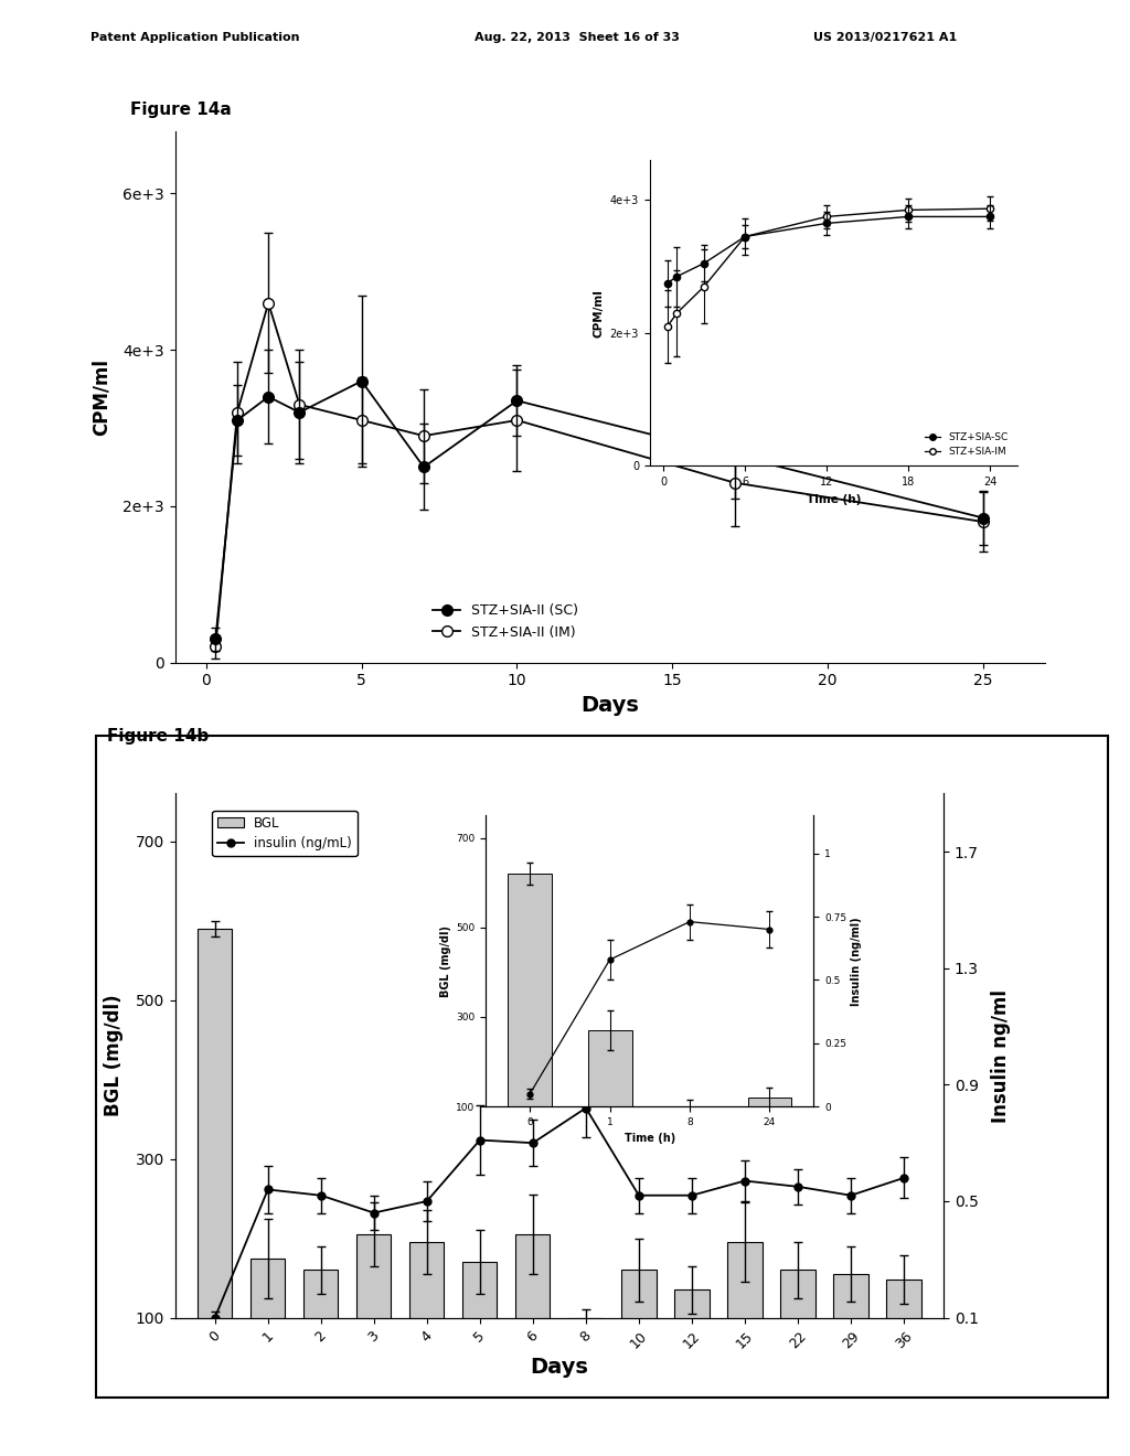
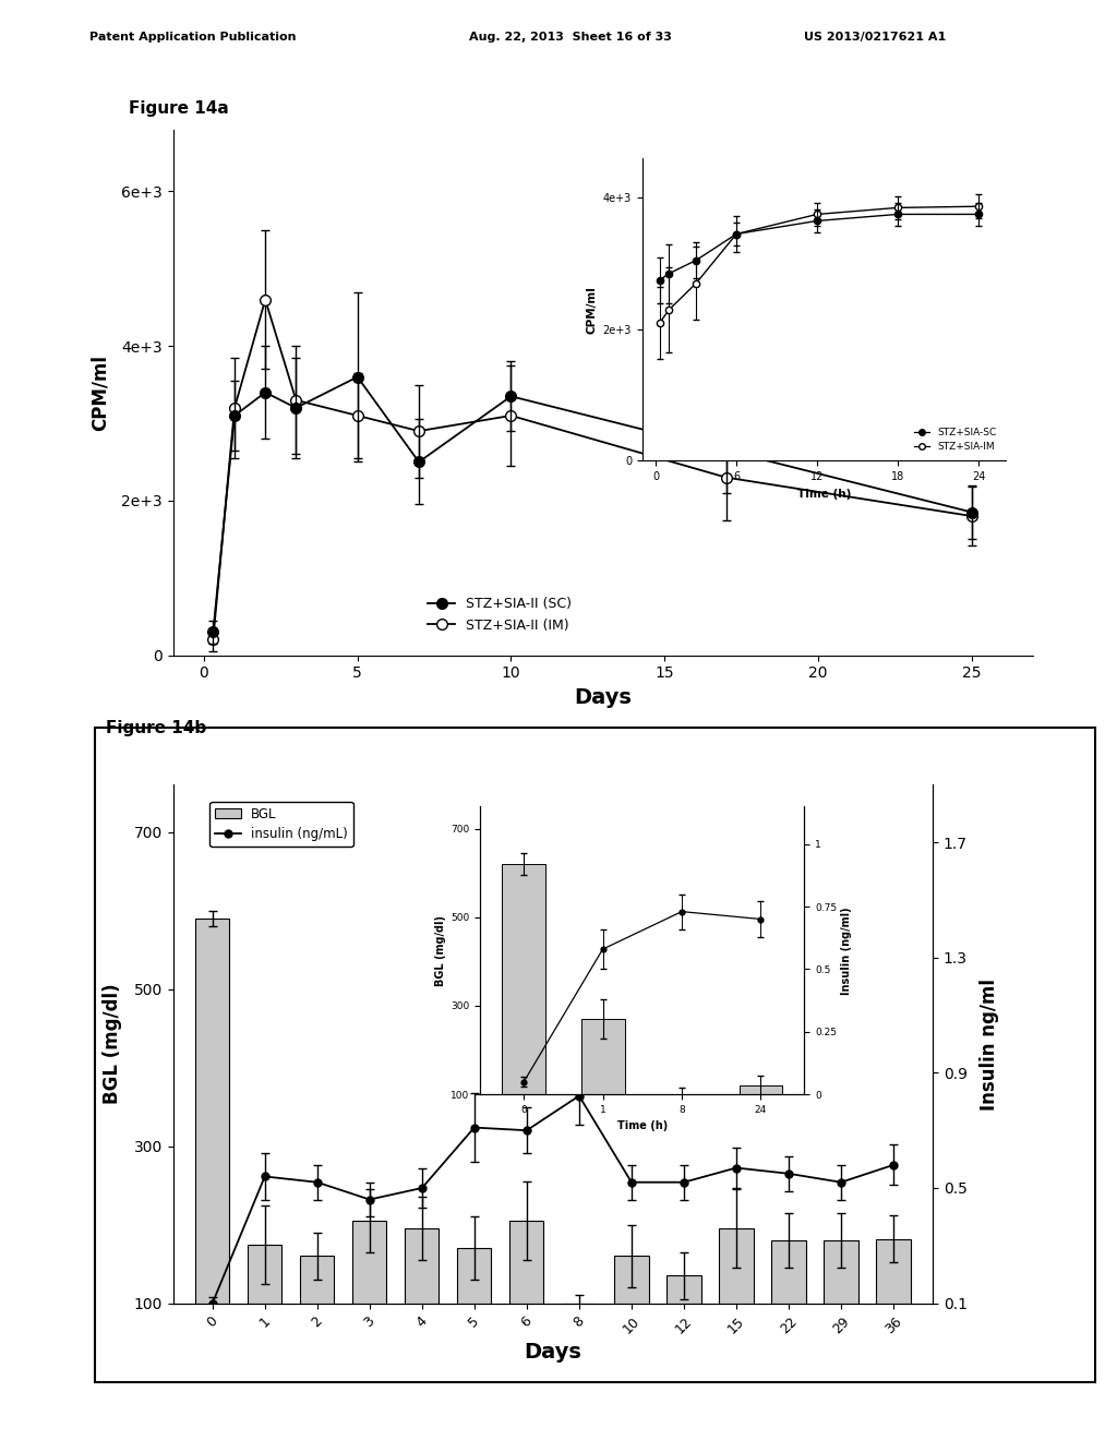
BGL/22: 160 -> 180
BGL/29: 155 -> 180
BGL/36: 148 -> 182
